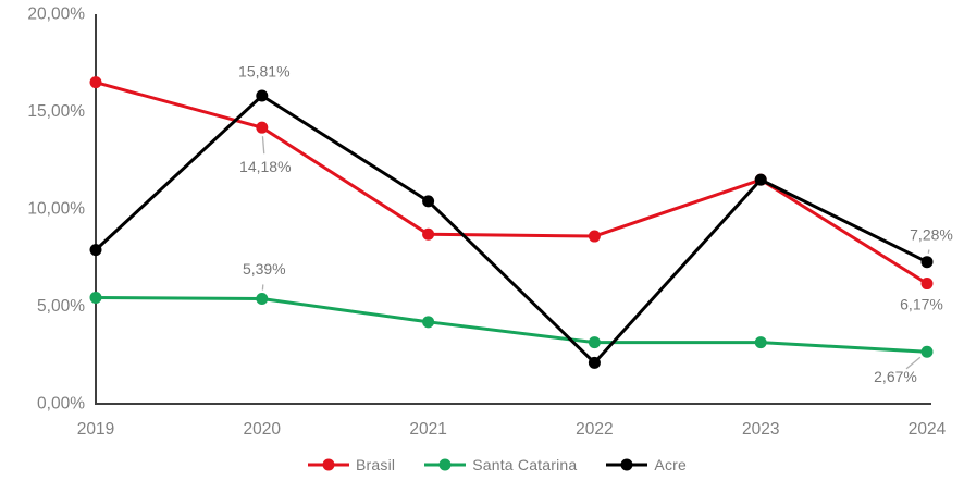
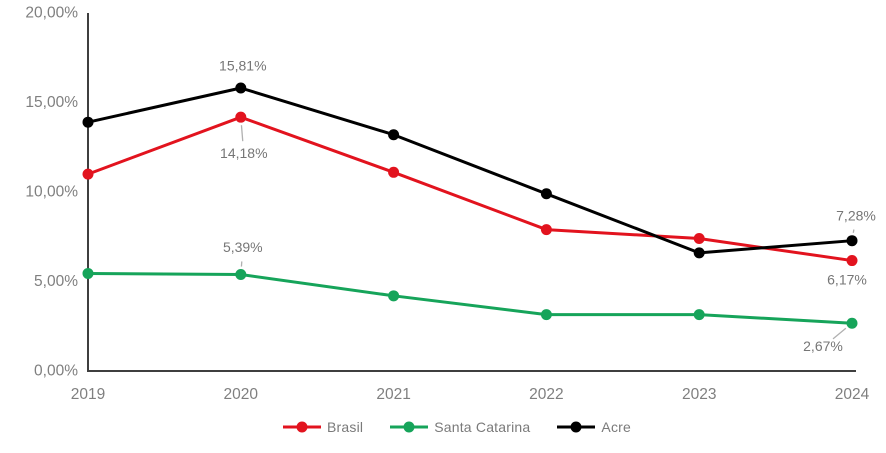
Brasil/2019: 16,5% -> 11,0%
Acre/2019: 7,9% -> 13,9%
Brasil/2021: 8,7% -> 11,1%
Acre/2021: 10,4% -> 13,2%
Brasil/2022: 8,6% -> 7,9%
Acre/2022: 2,1% -> 9,9%
Brasil/2023: 11,5% -> 7,4%
Acre/2023: 11,5% -> 6,6%
